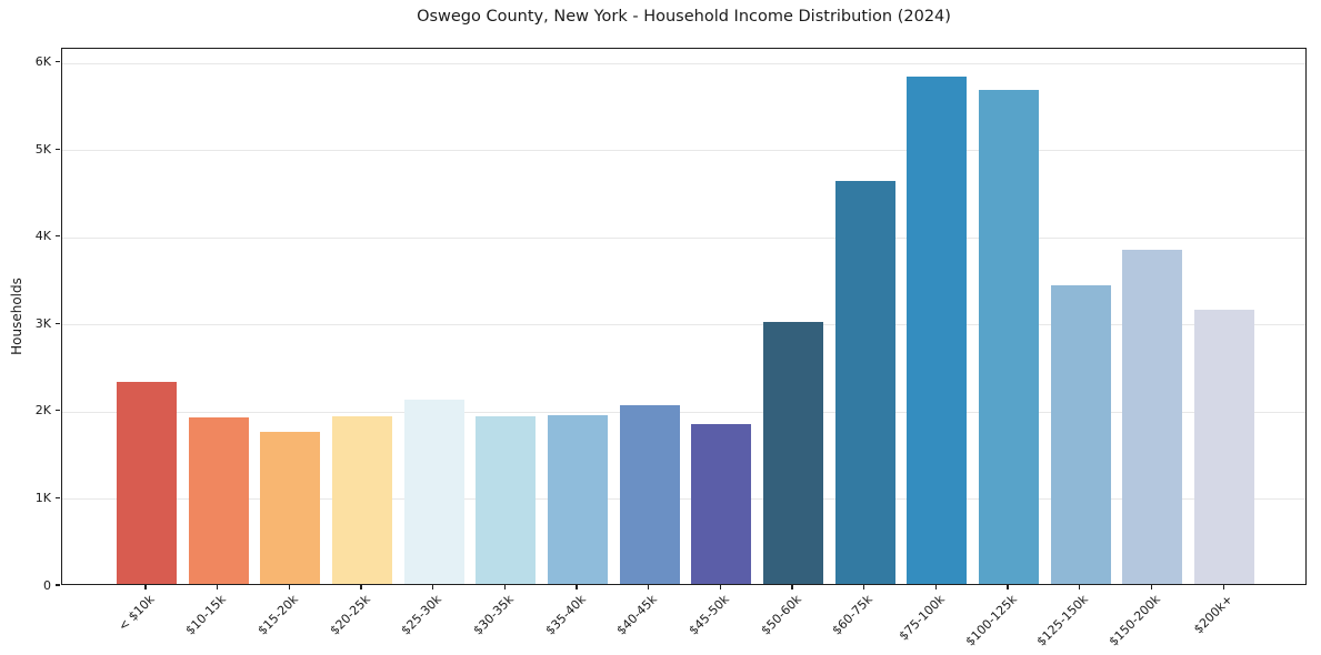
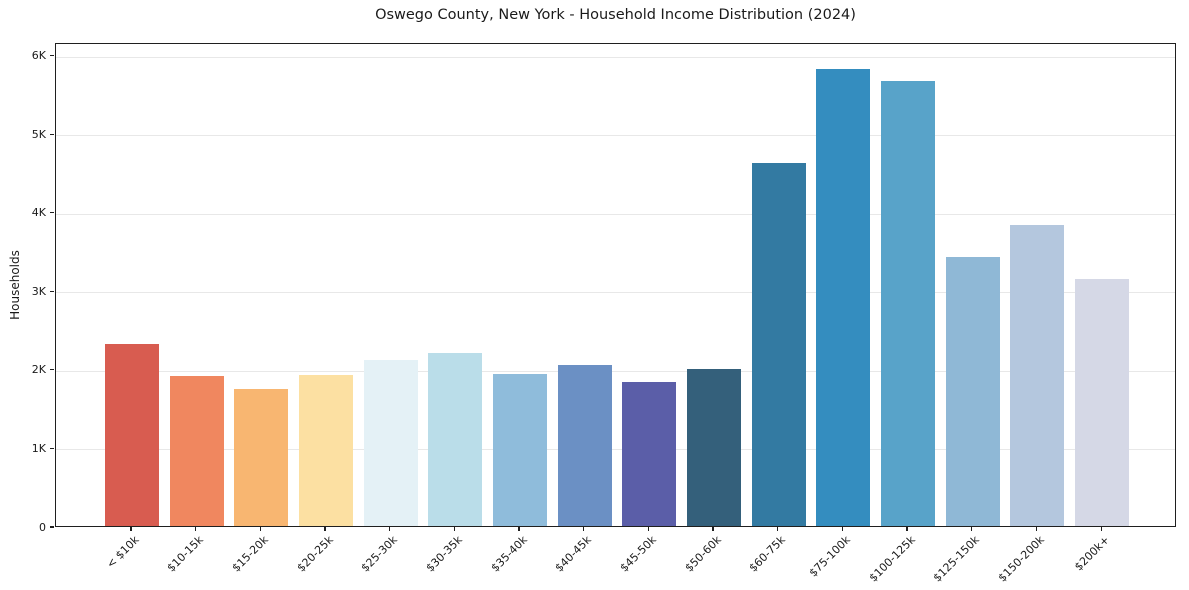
$30-35k: 1.9K -> 2.2K
$50-60k: 3.0K -> 2.0K
